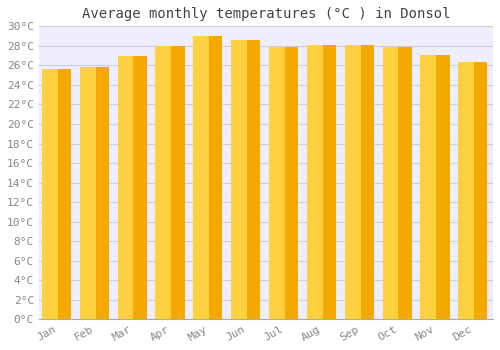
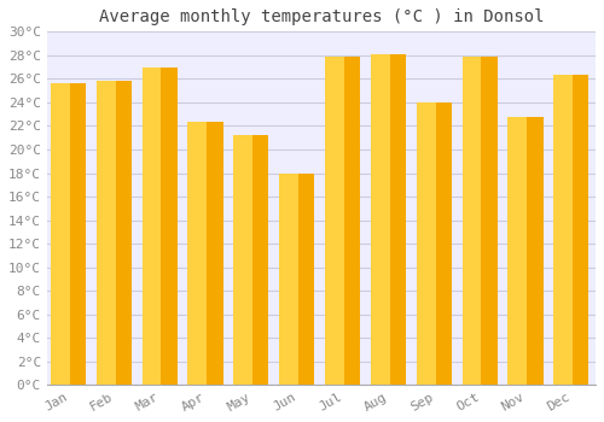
Apr: 28.0°C -> 22.4°C
May: 29.0°C -> 21.2°C
Jun: 28.6°C -> 18.0°C
Sep: 28.1°C -> 24.0°C
Nov: 27.1°C -> 22.8°C
